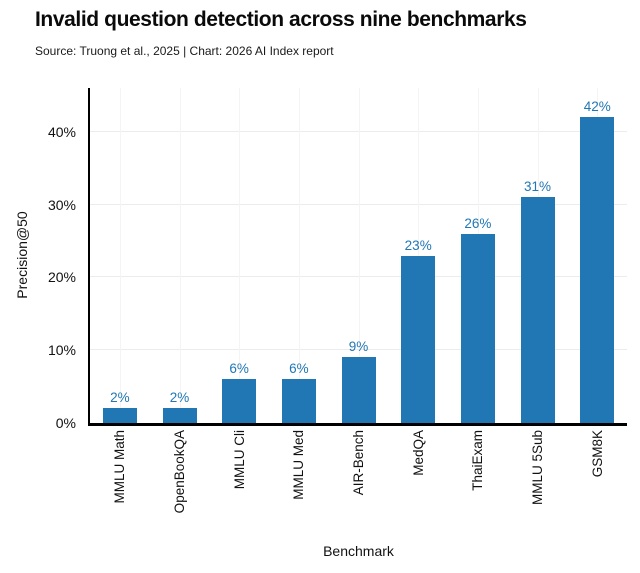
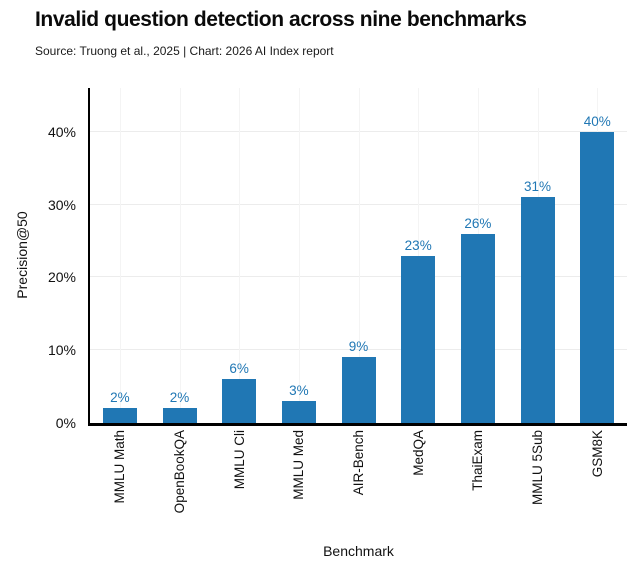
MMLU Med: 6% -> 3%
GSM8K: 42% -> 40%
